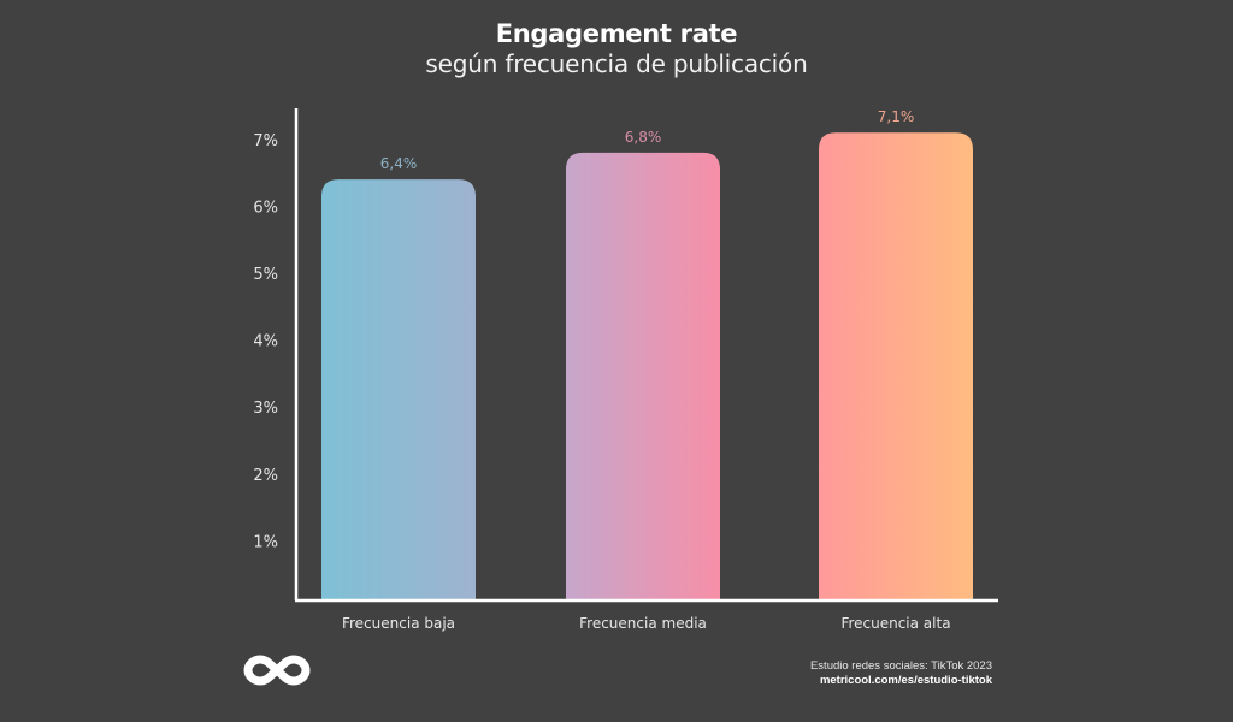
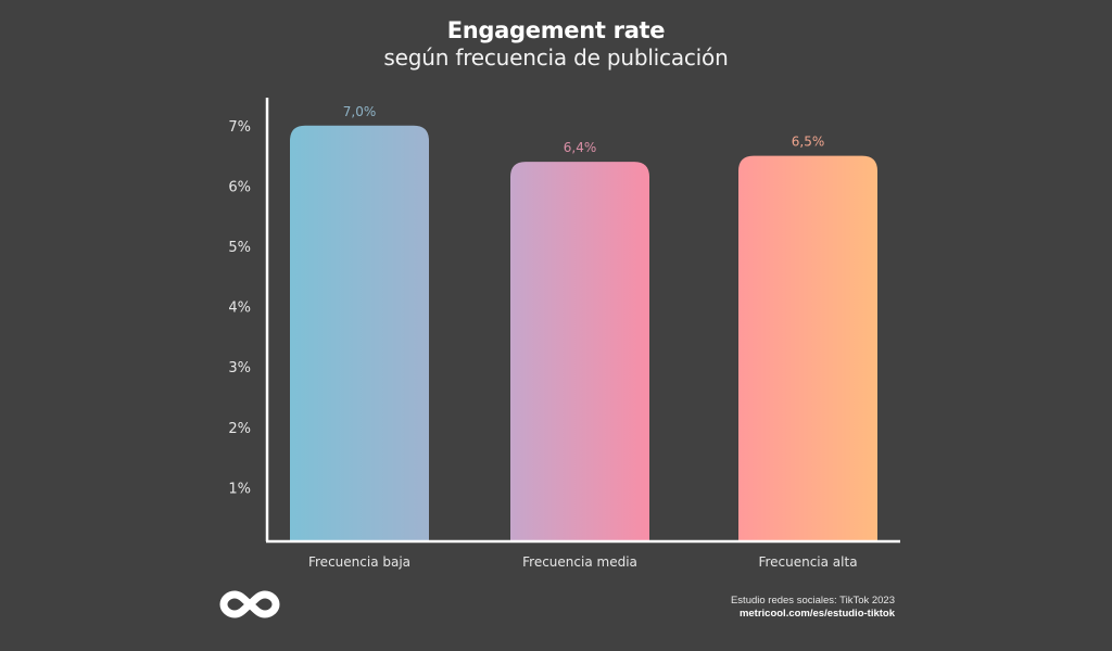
Frecuencia baja: 6,4% -> 7,0%
Frecuencia media: 6,8% -> 6,4%
Frecuencia alta: 7,1% -> 6,5%
